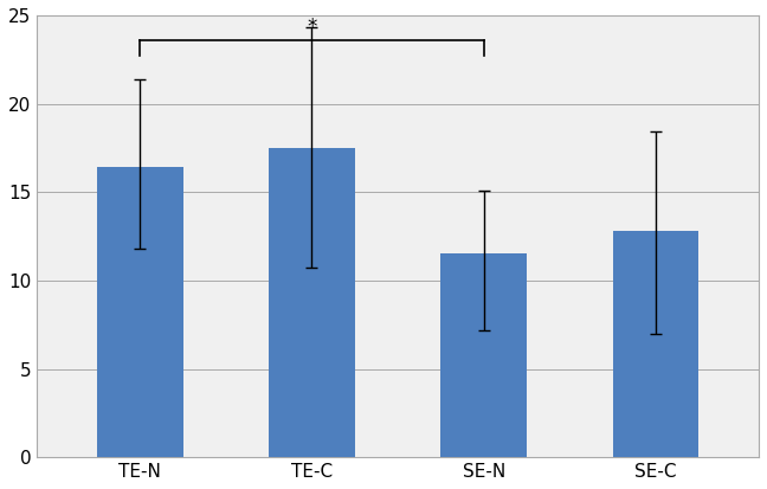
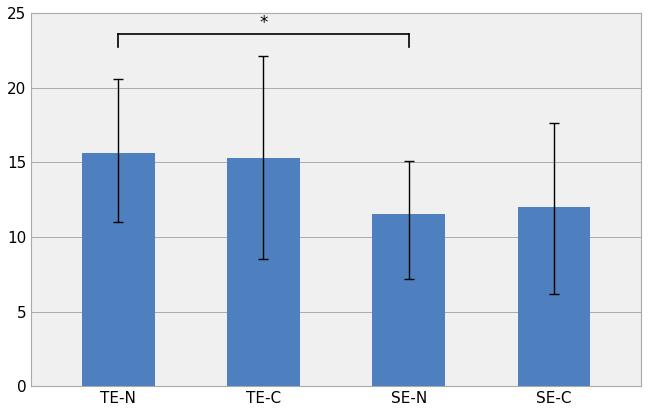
TE-N: 16.4 -> 15.6
TE-C: 17.5 -> 15.3
SE-C: 12.8 -> 12.0
